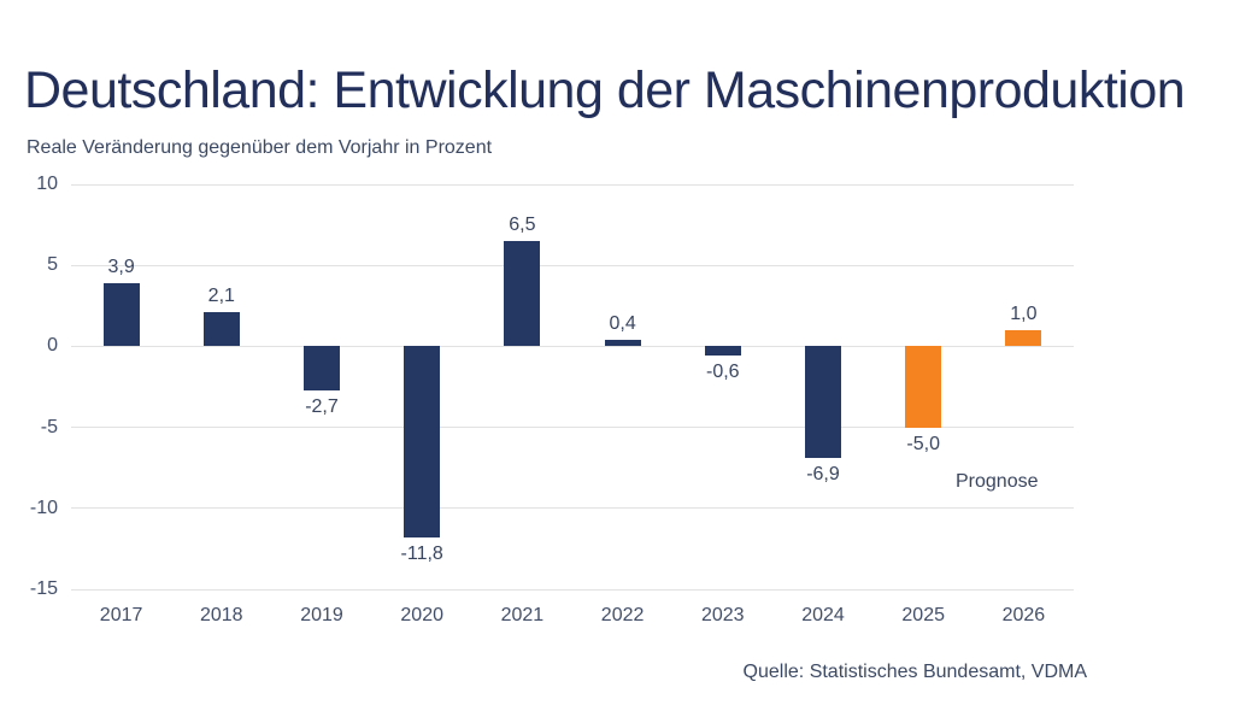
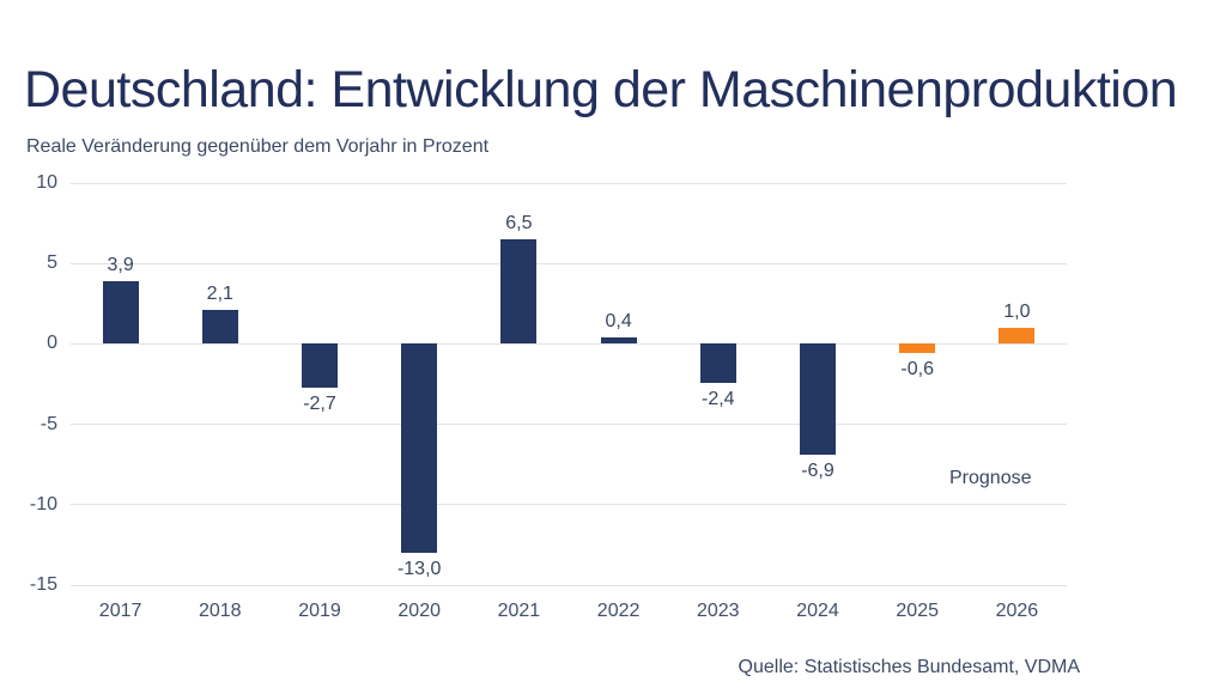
2020: -11,8 -> -13,0
2023: -0,6 -> -2,4
2025: -5,0 -> -0,6
